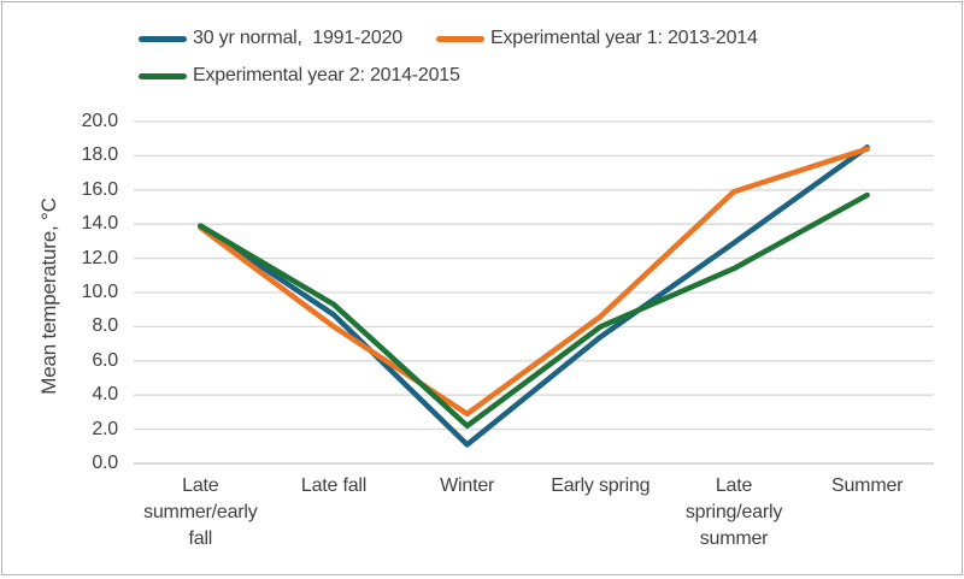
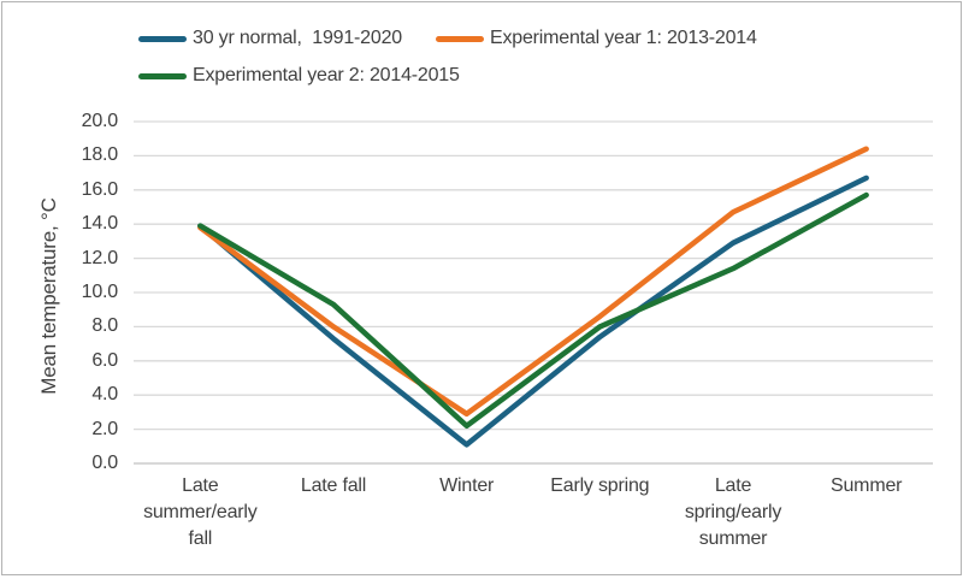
30 yr normal, 1991-2020/Late fall: 8.7 -> 7.3
Experimental year 1: 2013-2014/Late spring/early summer: 15.9 -> 14.7
30 yr normal, 1991-2020/Summer: 18.5 -> 16.7
